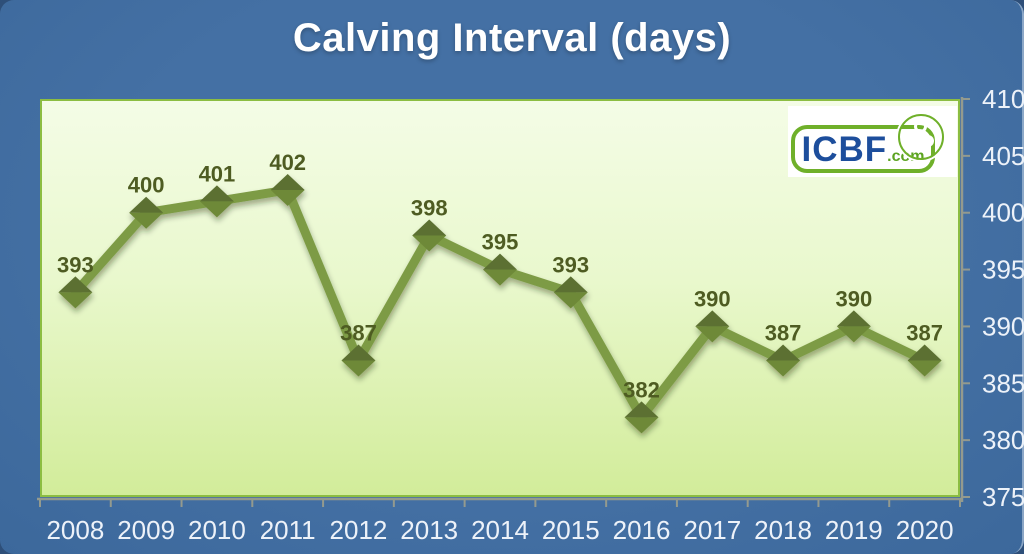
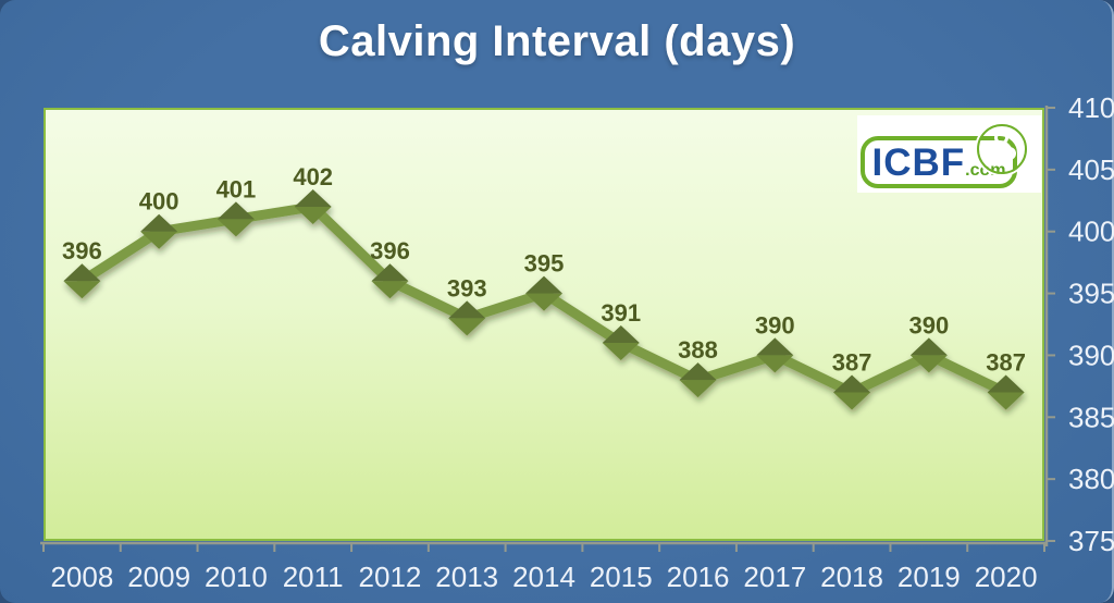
2008: 393 -> 396
2012: 387 -> 396
2013: 398 -> 393
2015: 393 -> 391
2016: 382 -> 388
